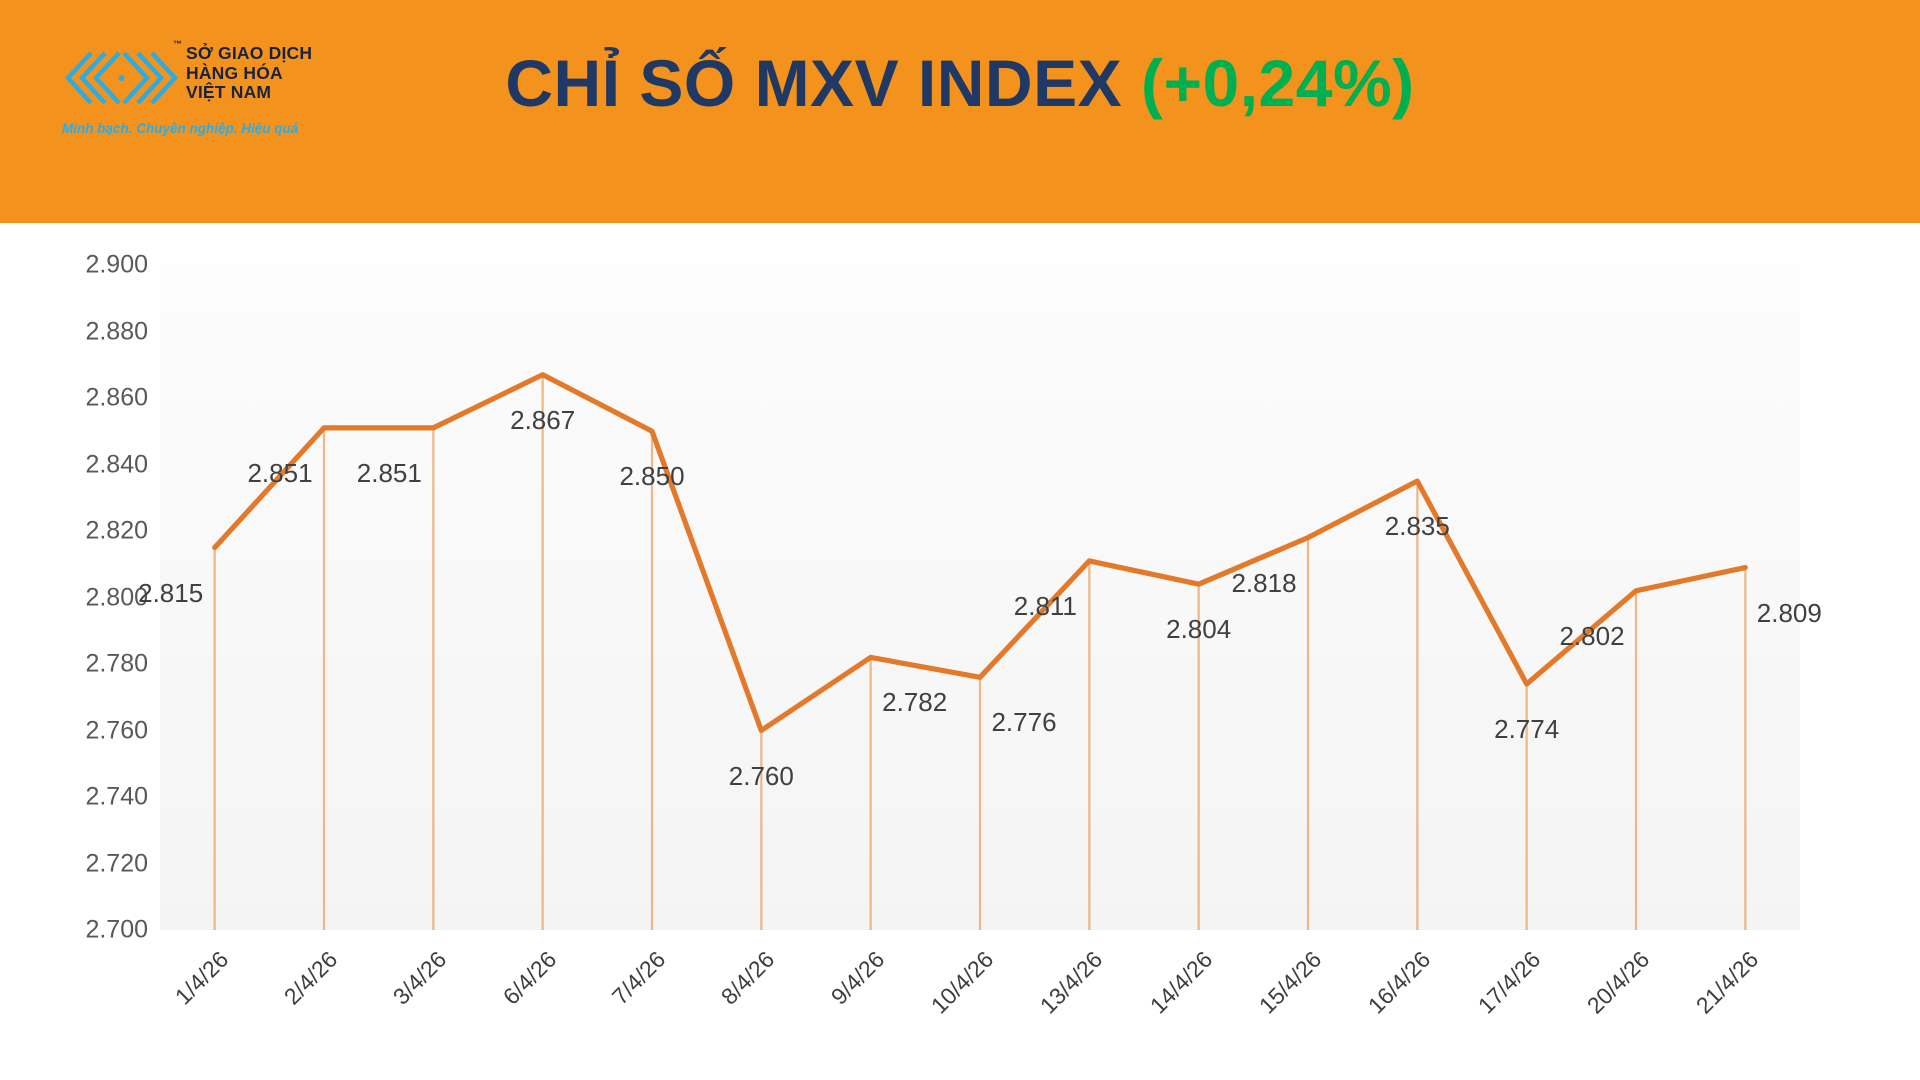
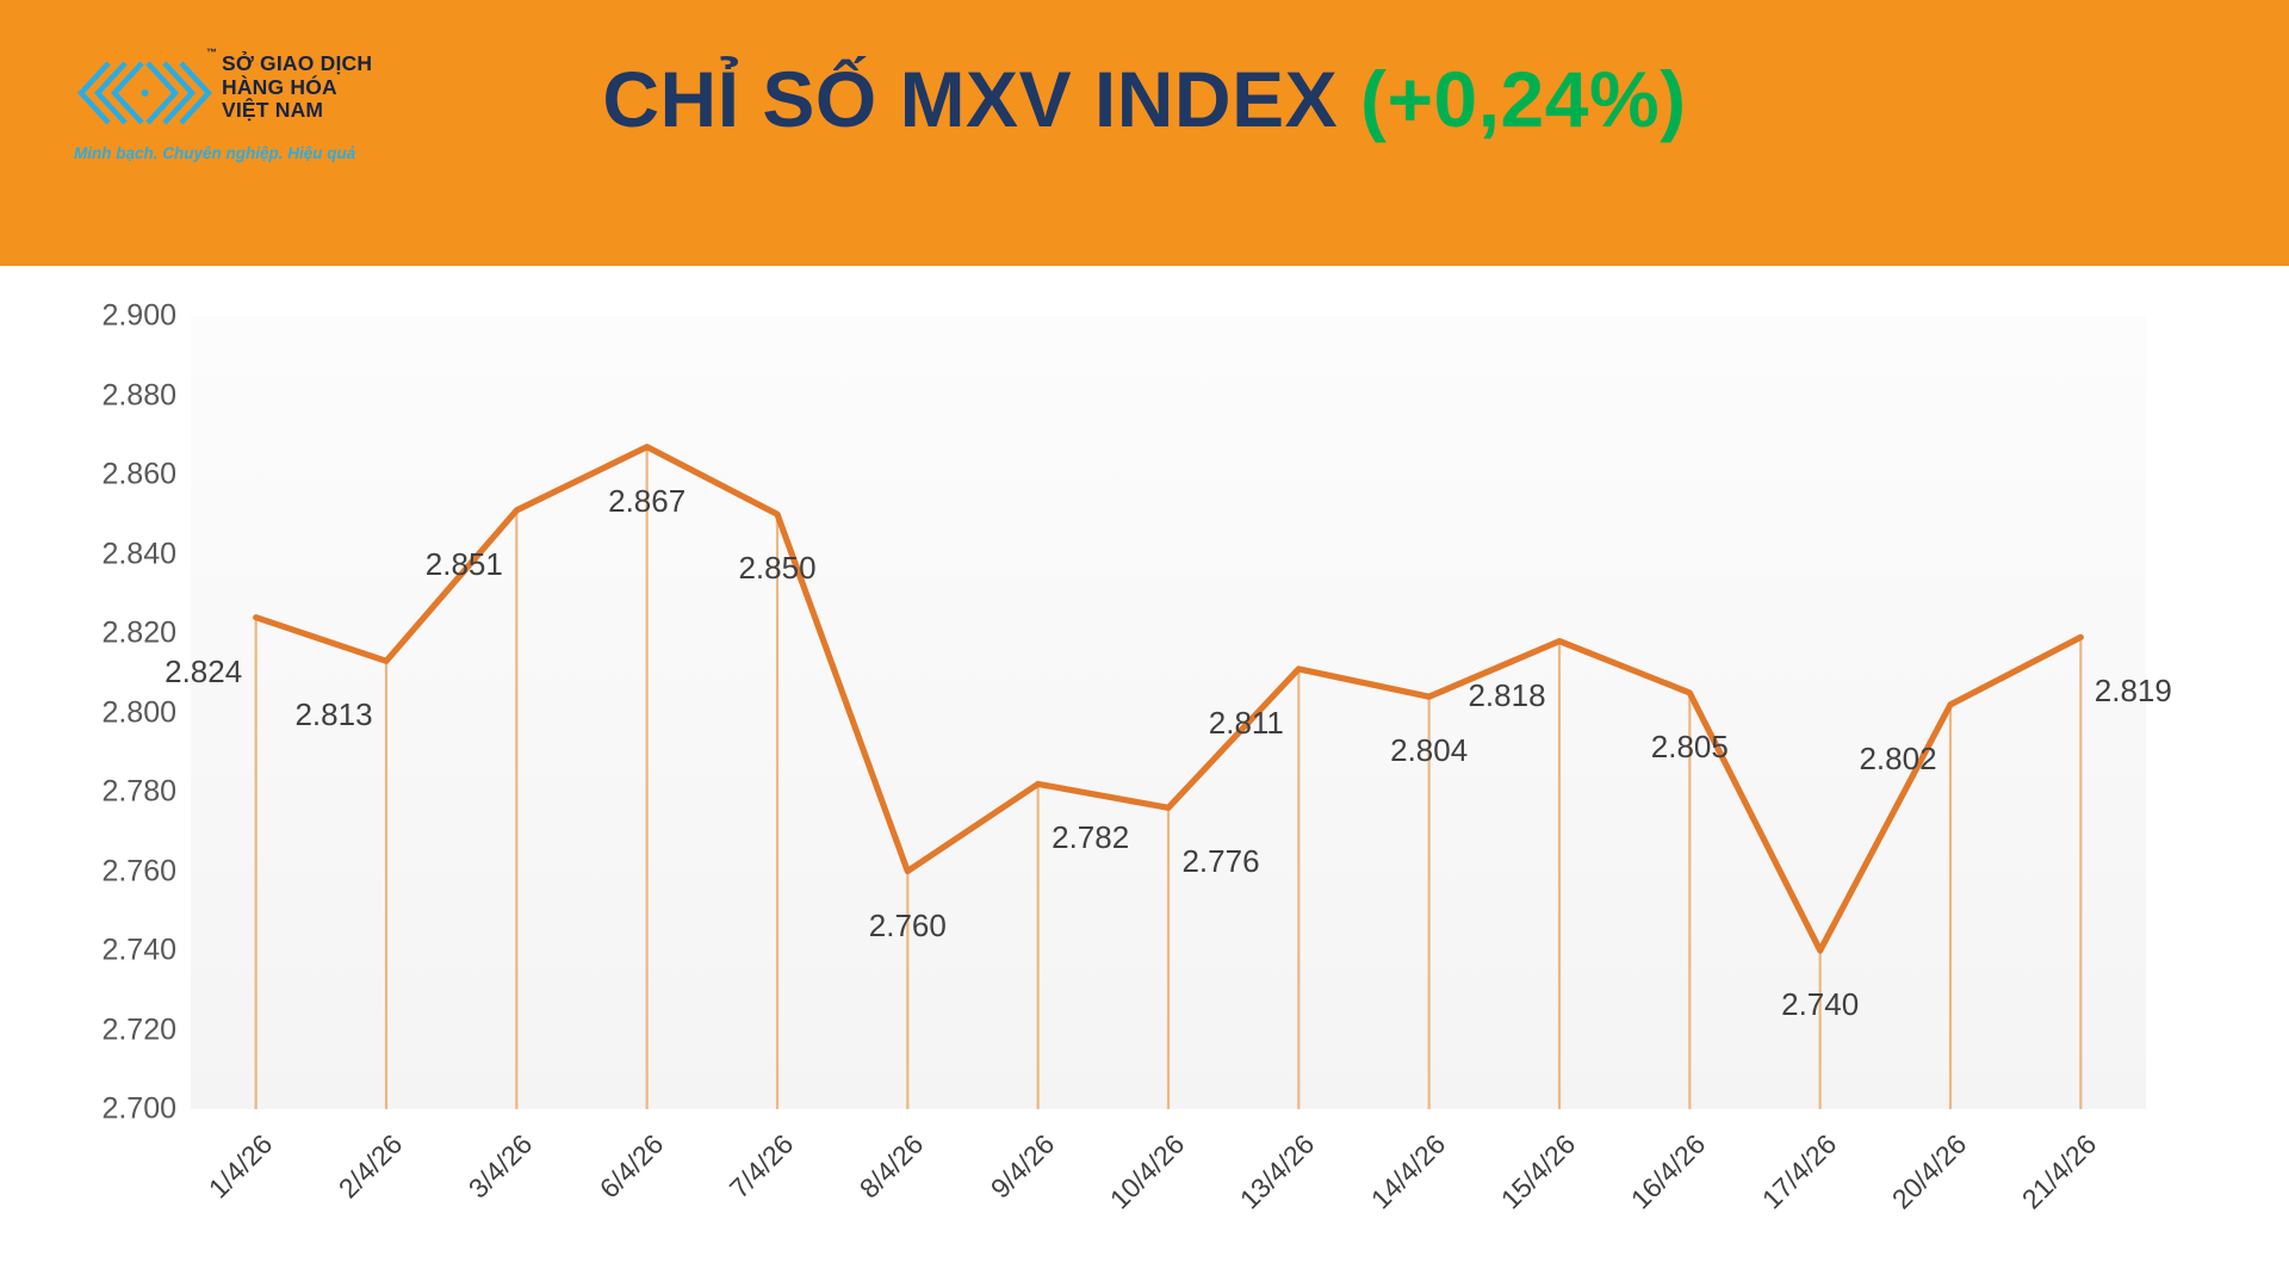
1/4/26: 2.815 -> 2.824
2/4/26: 2.851 -> 2.813
16/4/26: 2.835 -> 2.805
17/4/26: 2.774 -> 2.740
21/4/26: 2.809 -> 2.819
